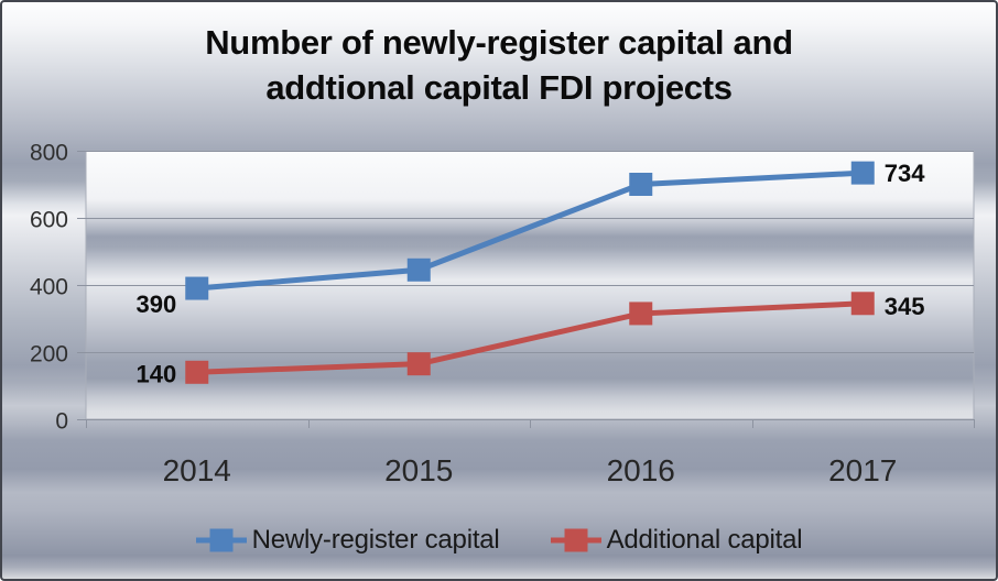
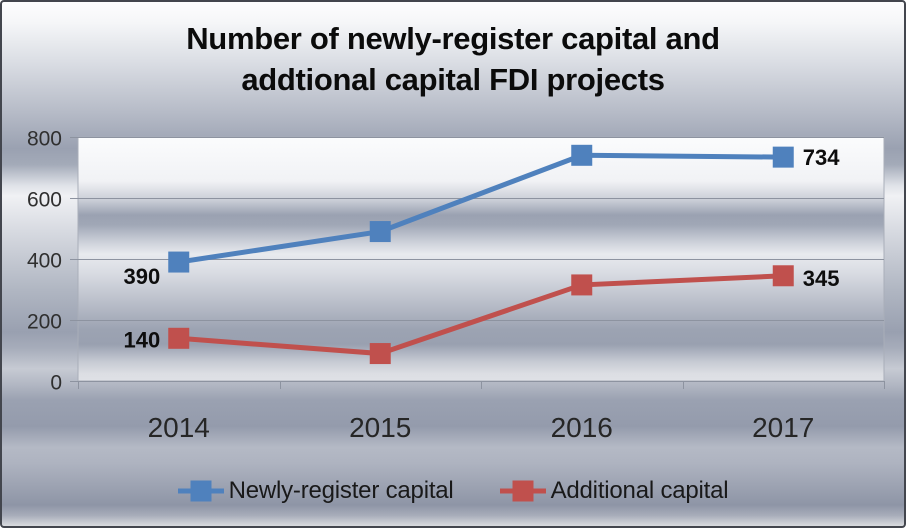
Newly-register capital/2015: 440 -> 490
Additional capital/2015: 160 -> 90
Newly-register capital/2016: 700 -> 740
